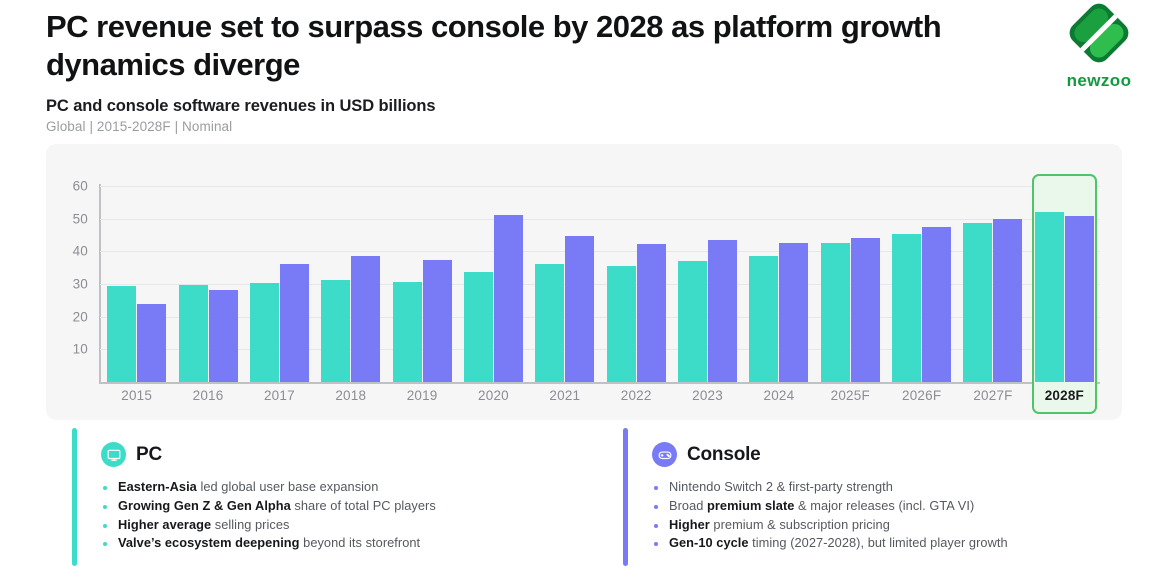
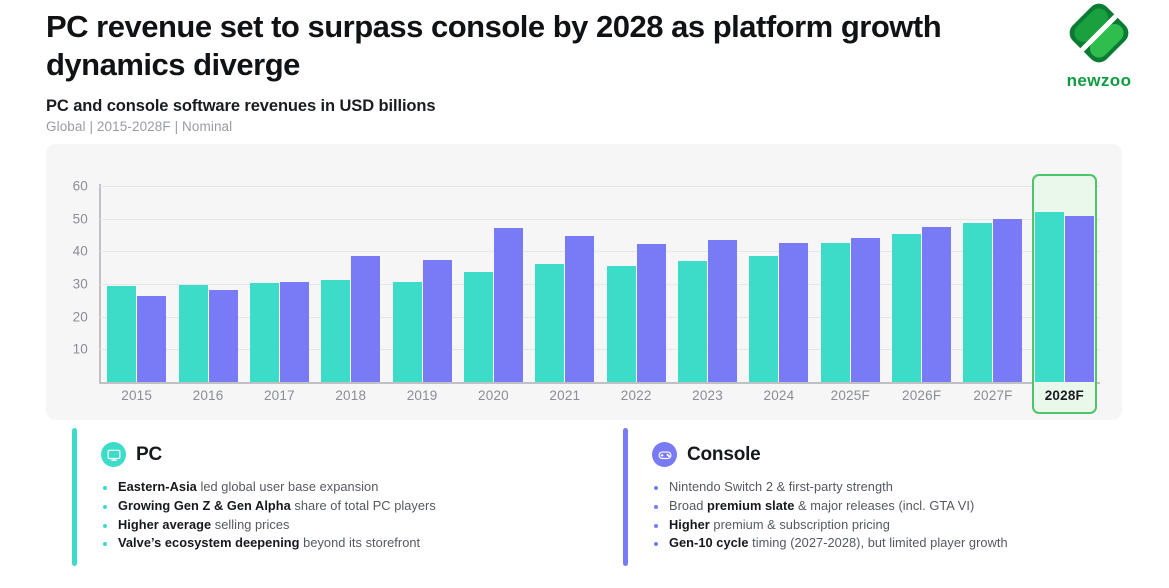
Console/2015: 24 -> 26
Console/2017: 36 -> 31
Console/2020: 51 -> 47
